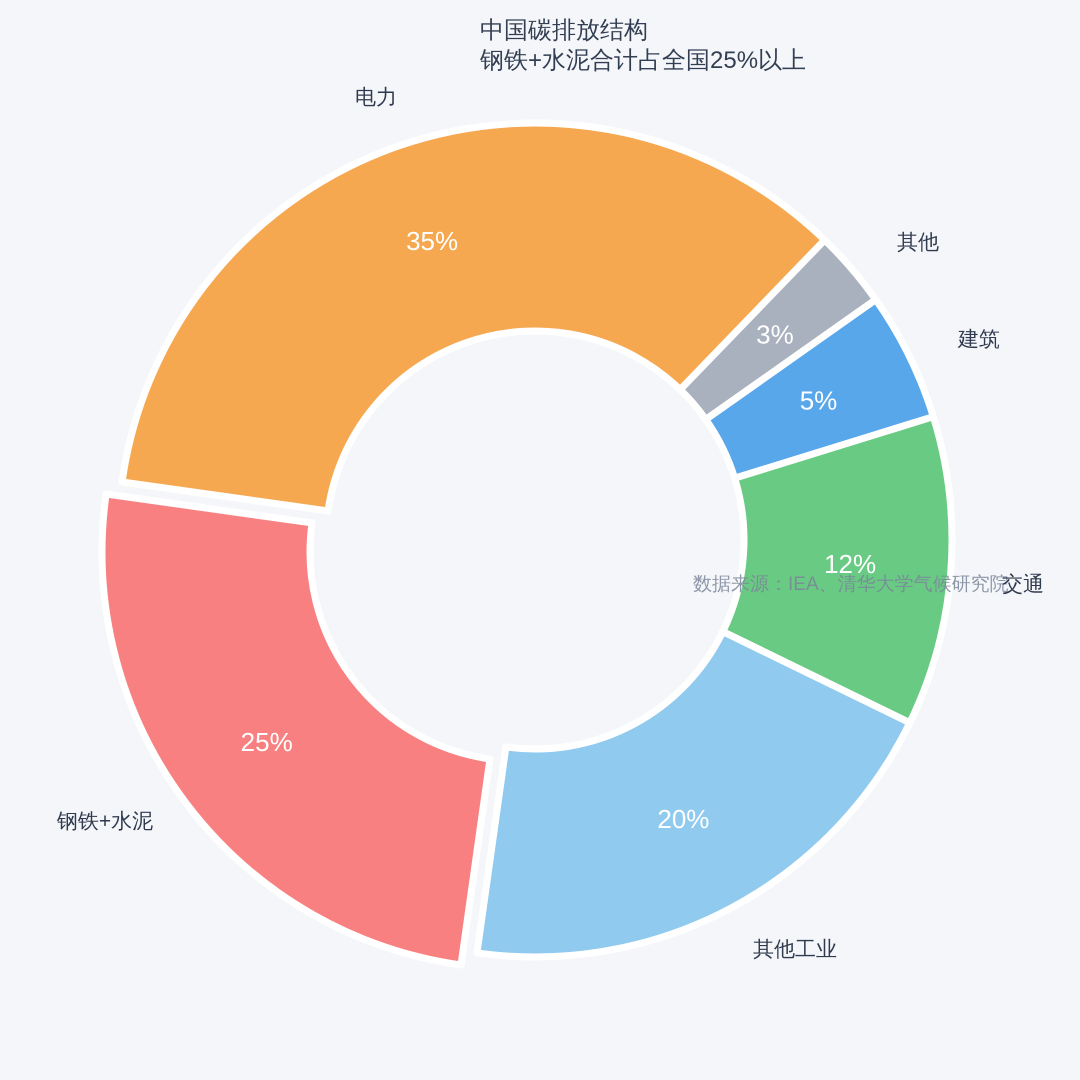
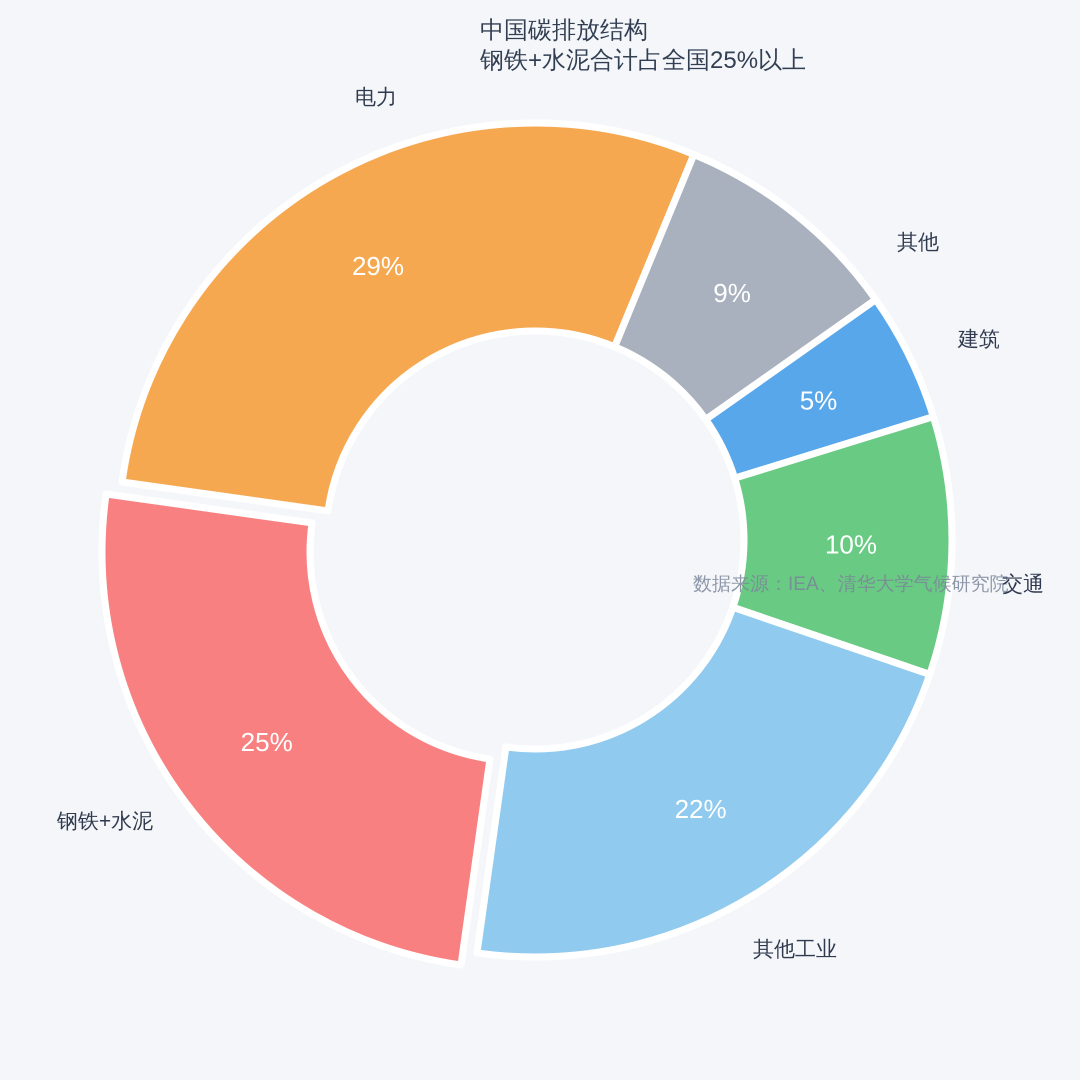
电力: 35% -> 29%
其他: 3% -> 9%
交通: 12% -> 10%
其他工业: 20% -> 22%
